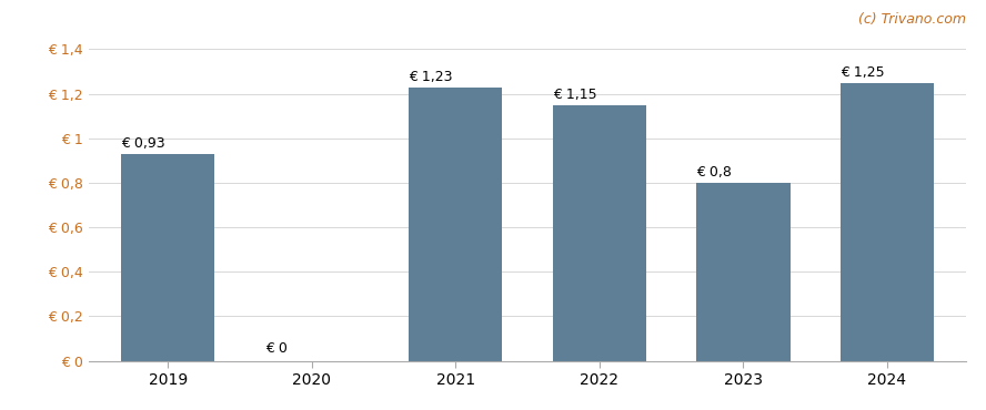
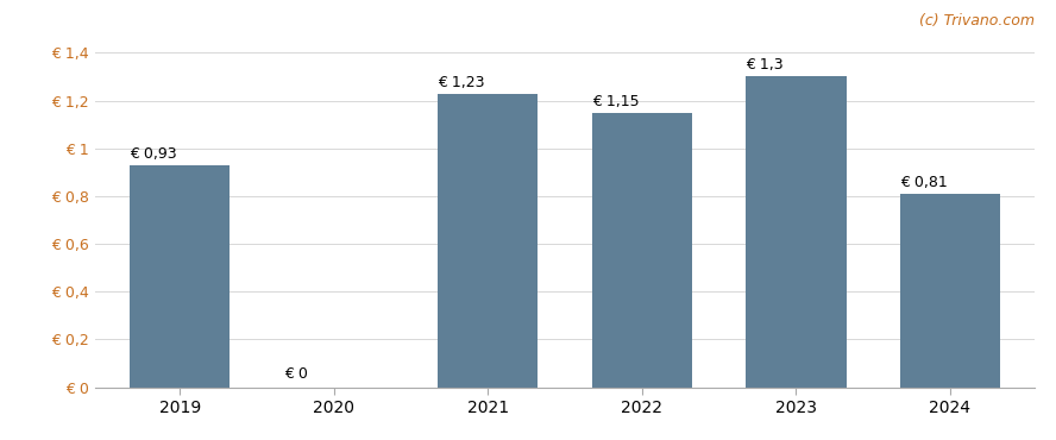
2023: 0,8 -> 1,3
2024: 1,25 -> 0,81
